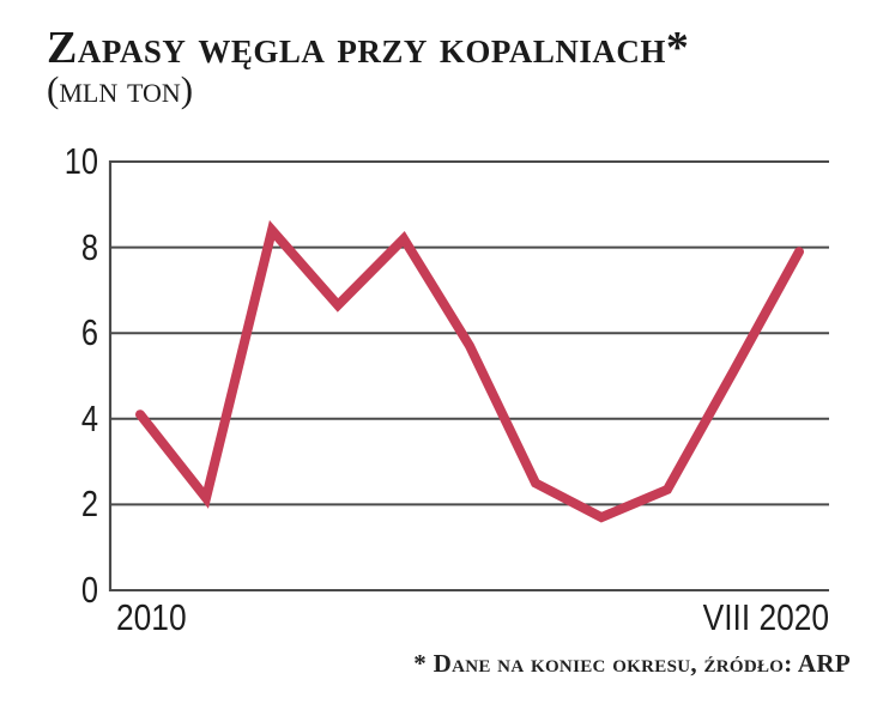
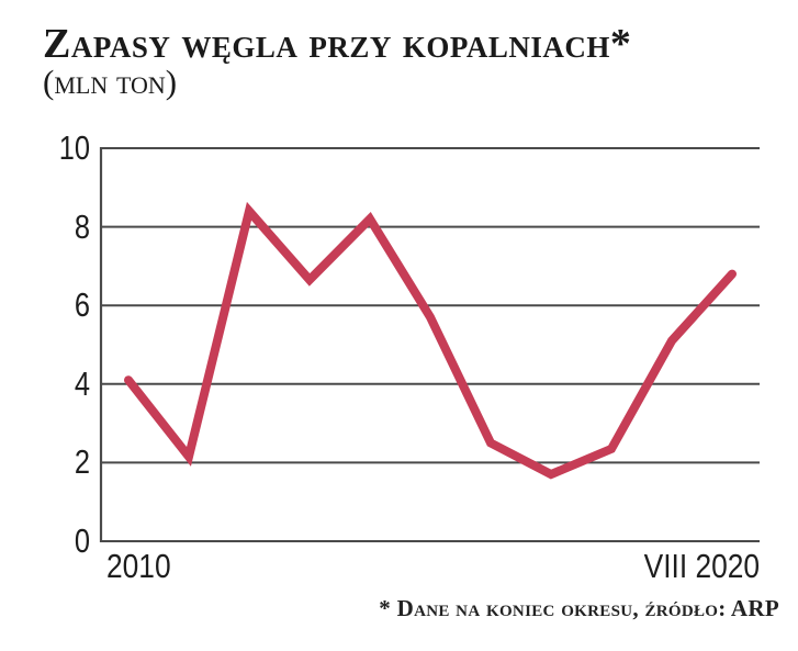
VIII 2020: 7.9 -> 6.8
